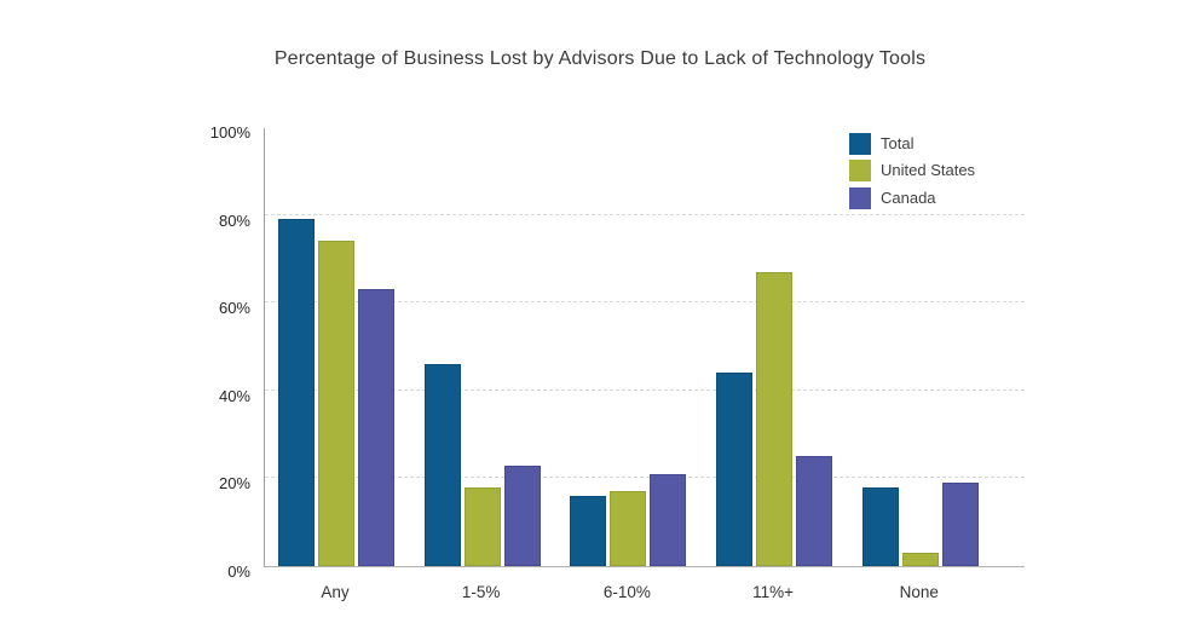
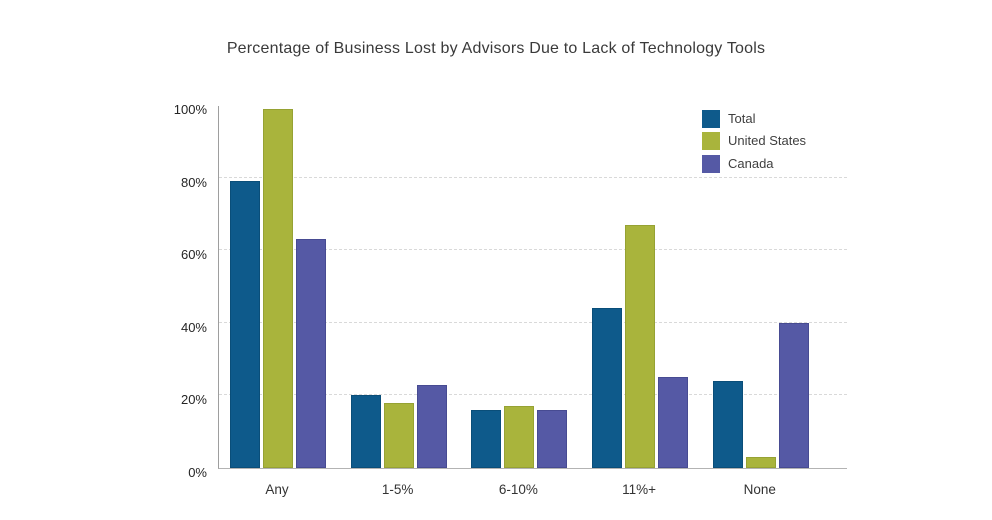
United States/Any: 74% -> 99%
Total/1-5%: 46% -> 20%
Canada/6-10%: 21% -> 16%
Total/None: 18% -> 24%
Canada/None: 19% -> 40%
